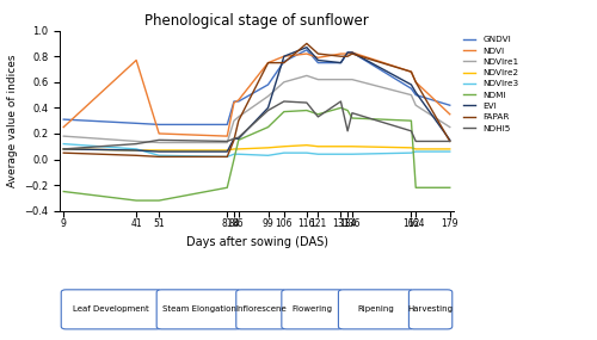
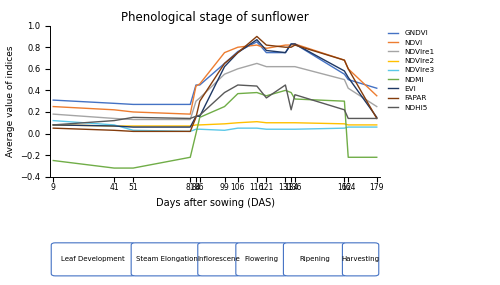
NDVI/41: 0.77 -> 0.22
GNDVI/99: 0.58 -> 0.65
NDVIre1/99: 0.49 -> 0.55
EVI/99: 0.40 -> 0.62
FAPAR/99: 0.75 -> 0.65
EVI/106: 0.80 -> 0.75
